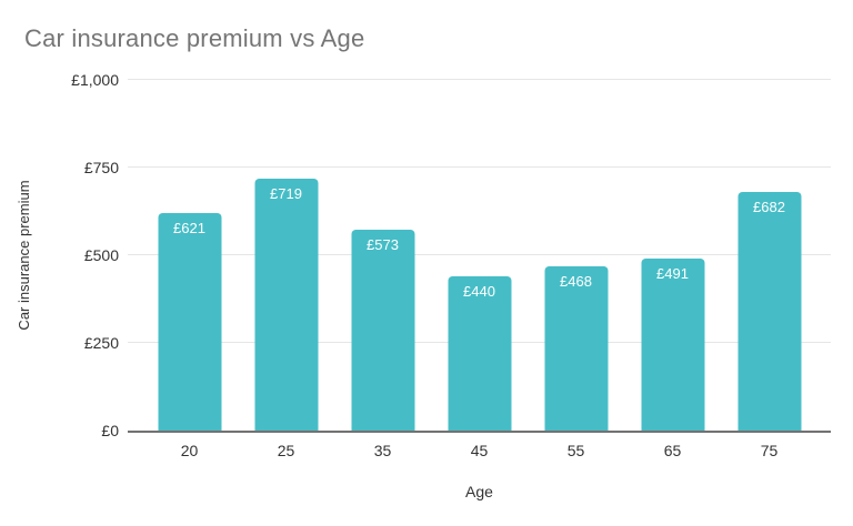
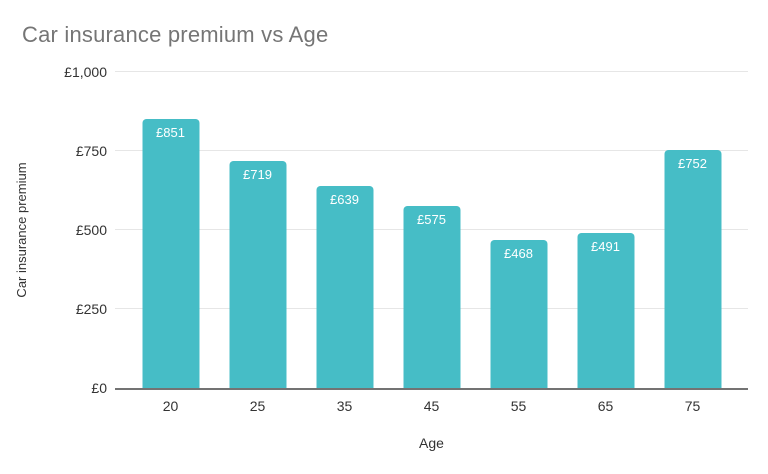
20: £621 -> £851
35: £573 -> £639
45: £440 -> £575
75: £682 -> £752
